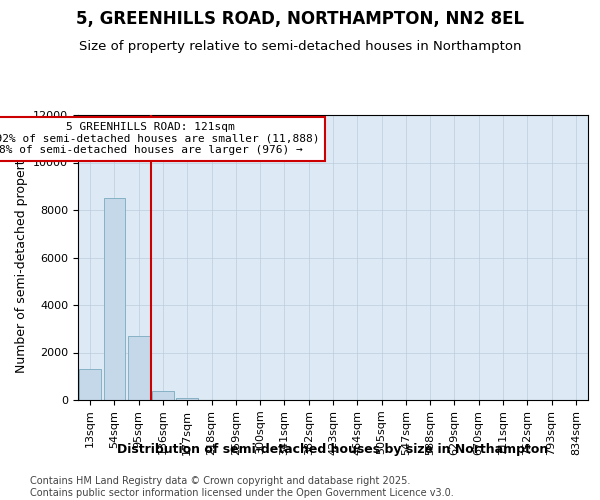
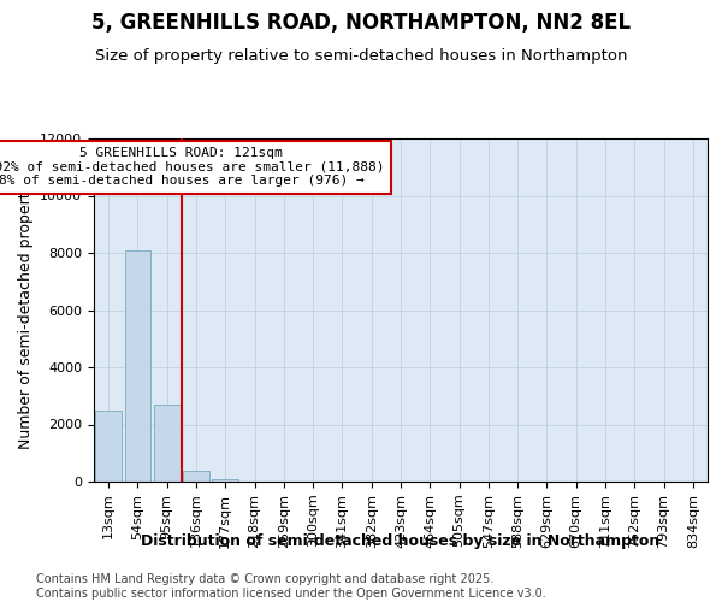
13sqm: 1300 -> 2500
54sqm: 8500 -> 8100
